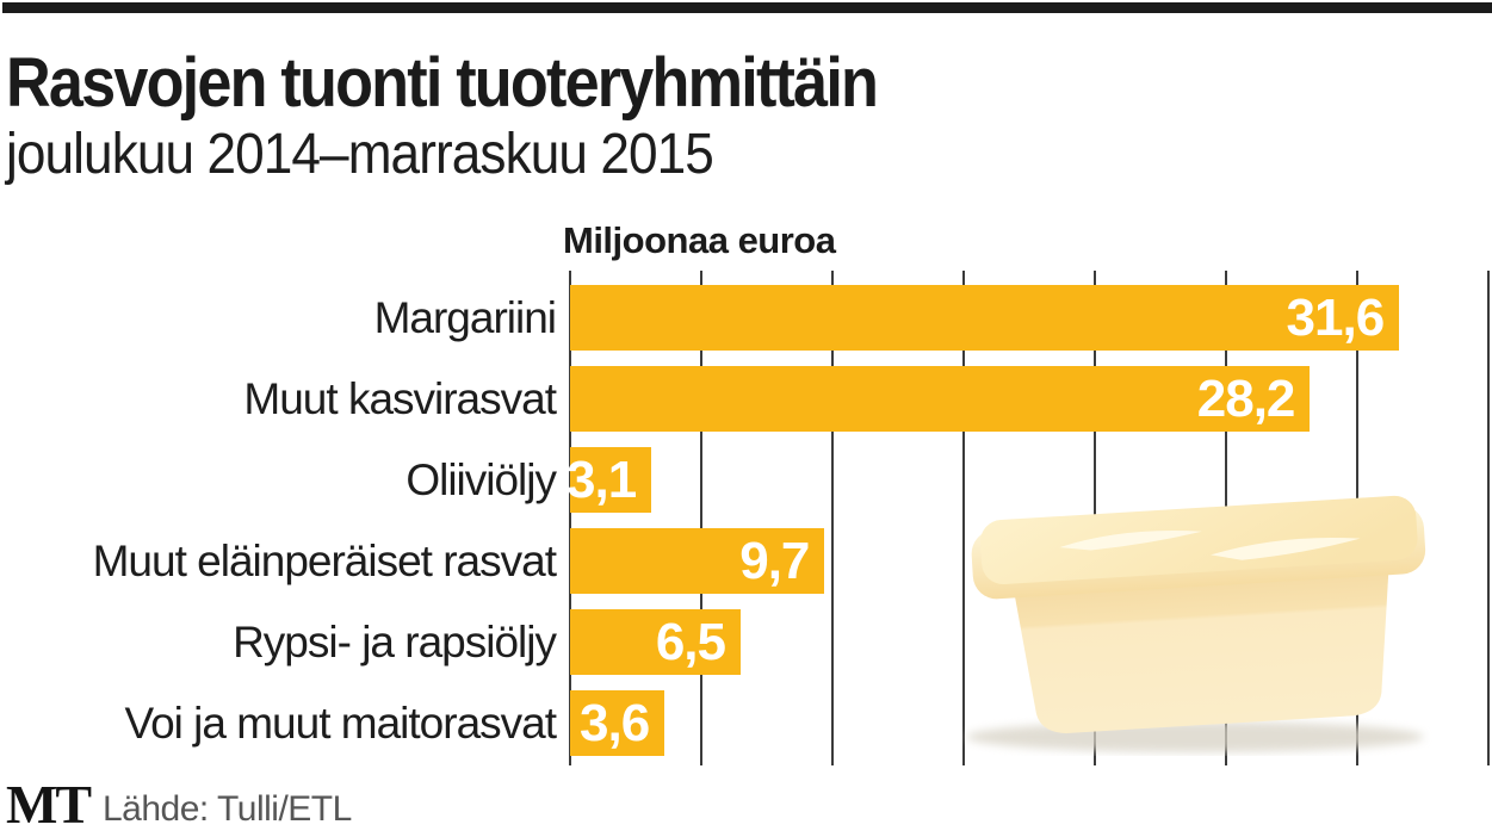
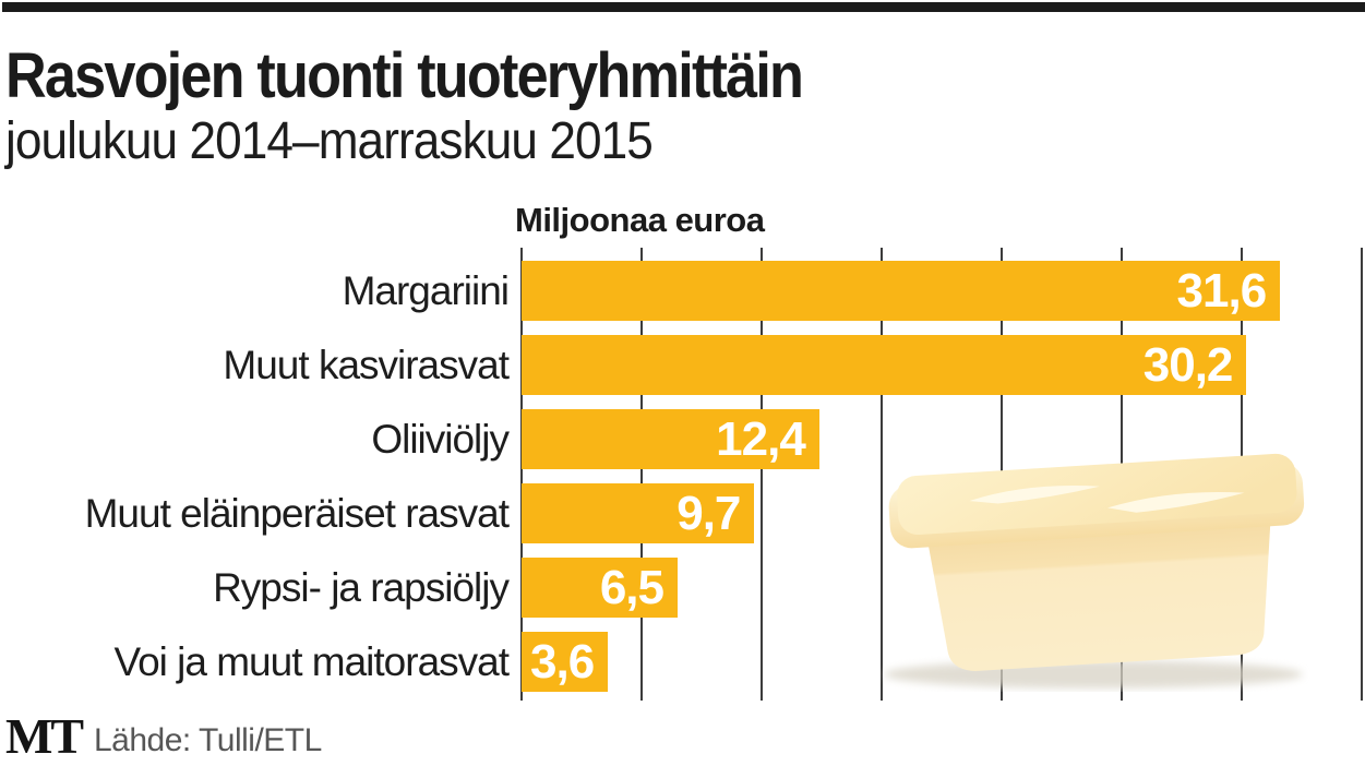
Muut kasvirasvat: 28,2 -> 30,2
Oliiviöljy: 3,1 -> 12,4
